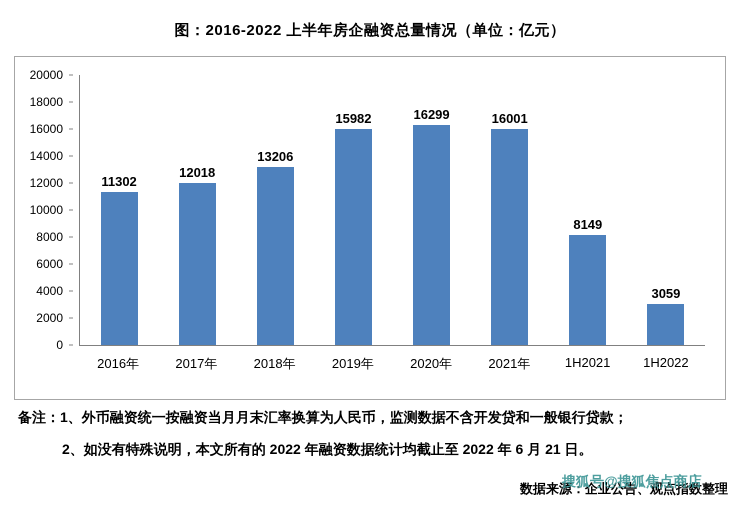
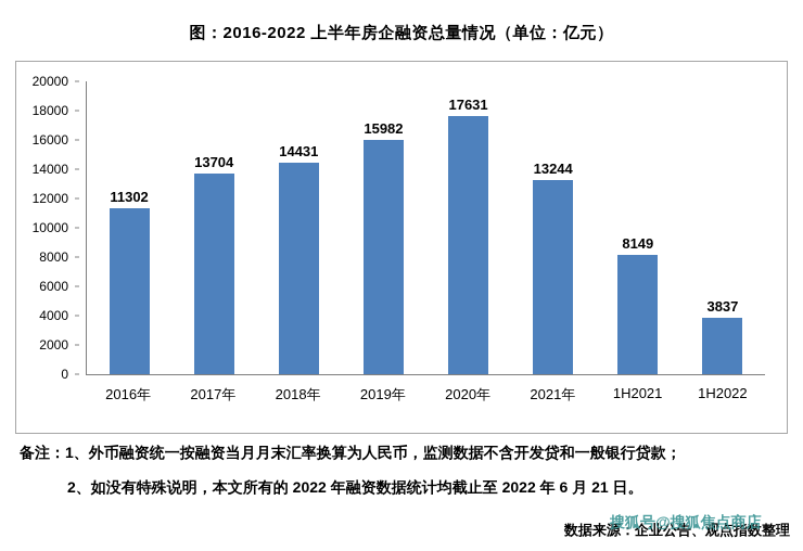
2017年: 12018 -> 13704
2018年: 13206 -> 14431
2020年: 16299 -> 17631
2021年: 16001 -> 13244
1H2022: 3059 -> 3837
